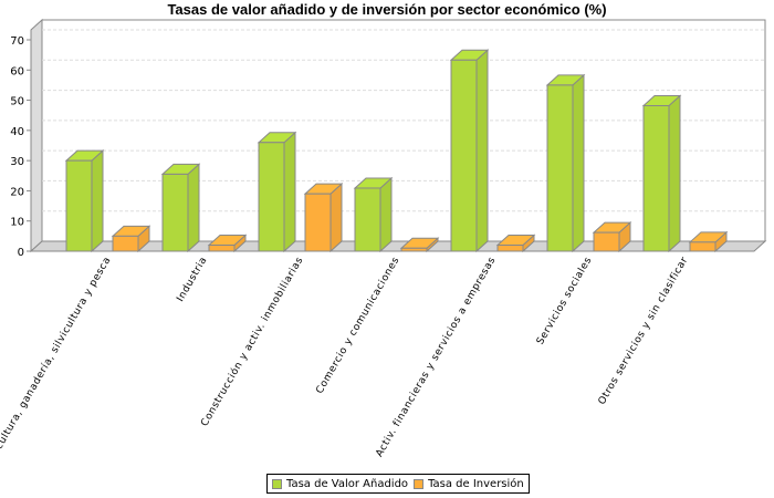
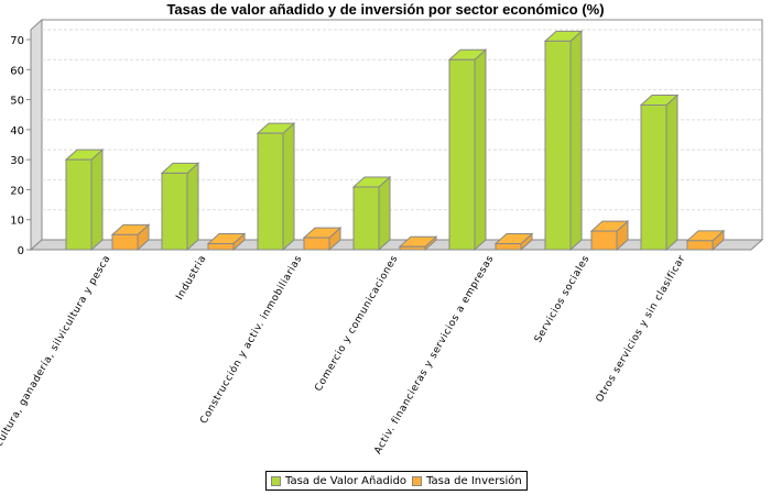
Tasa de Valor Añadido/Construcción y activ. inmobiliarias: 36 -> 39
Tasa de Inversión/Construcción y activ. inmobiliarias: 19 -> 4
Tasa de Valor Añadido/Servicios sociales: 55 -> 70
